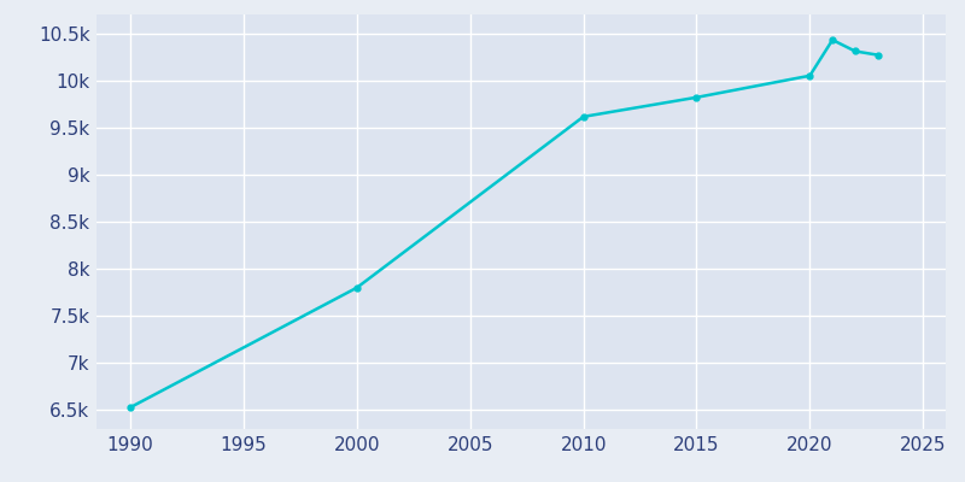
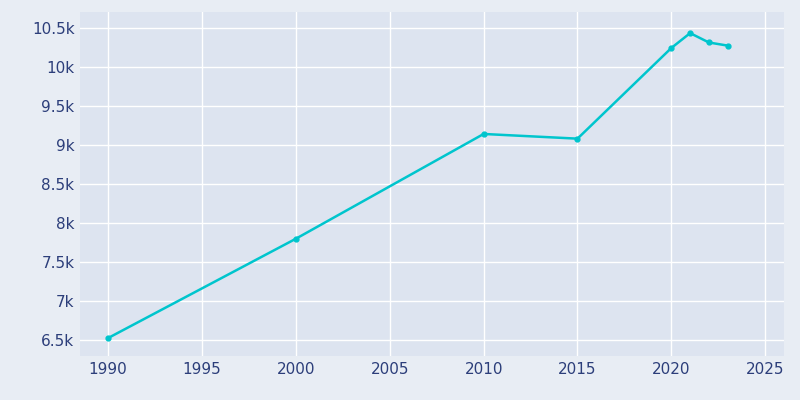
2010: 9.62k -> 9.14k
2015: 9.82k -> 9.08k
2020: 10.05k -> 10.24k
